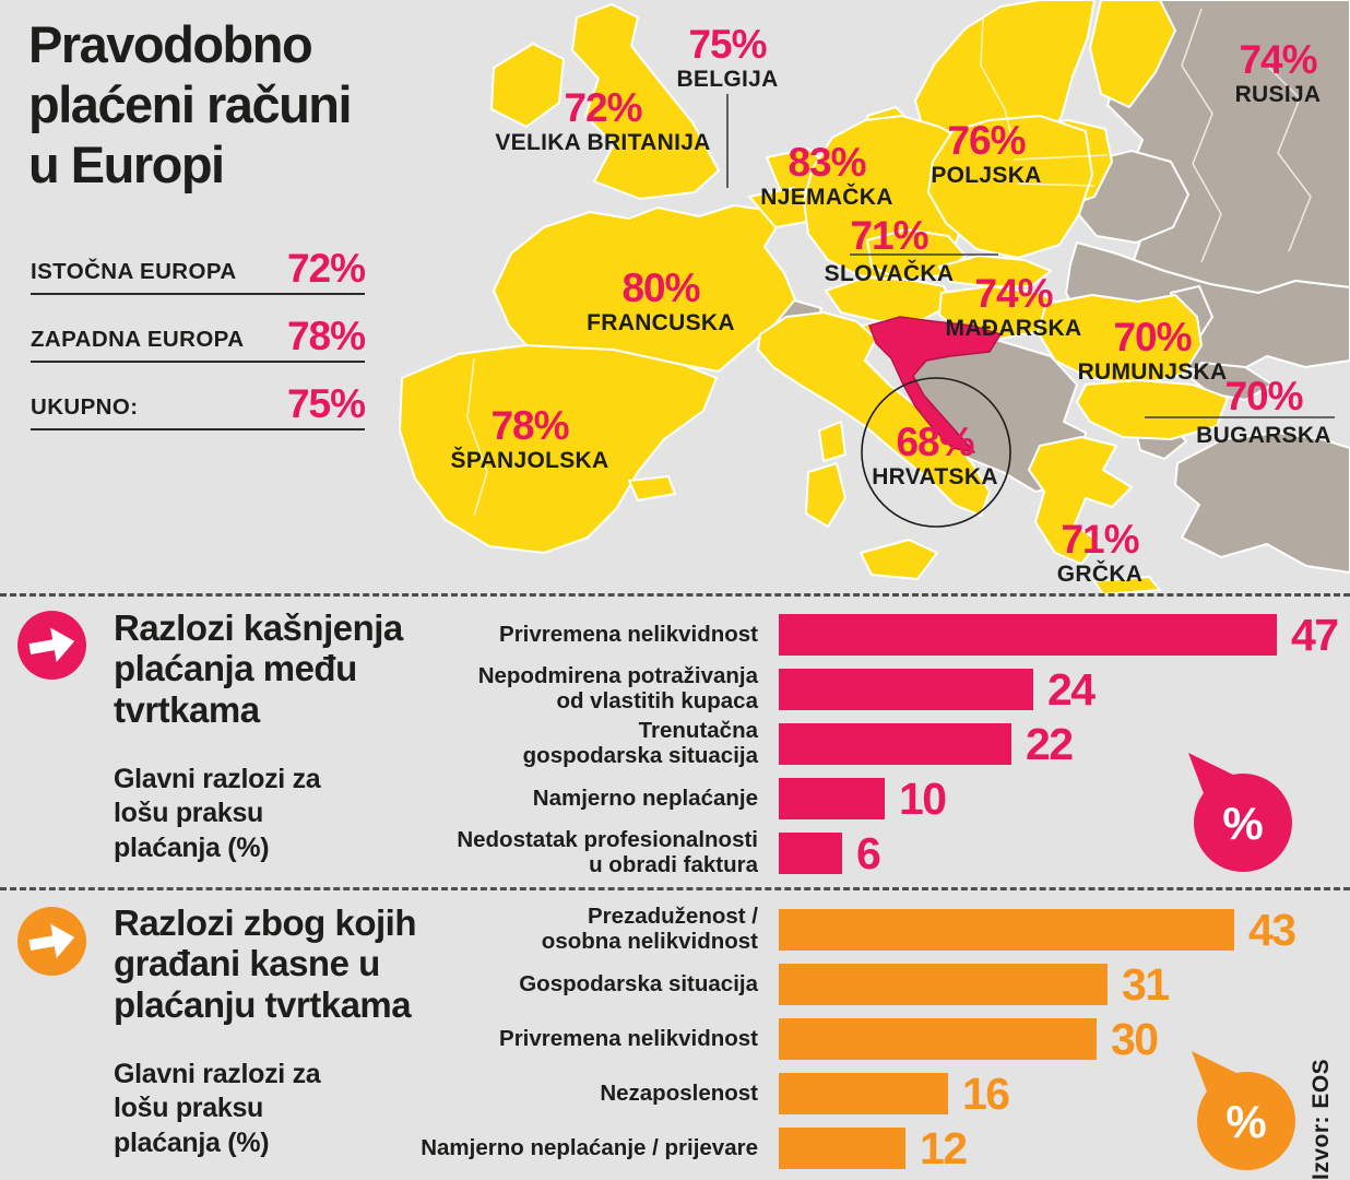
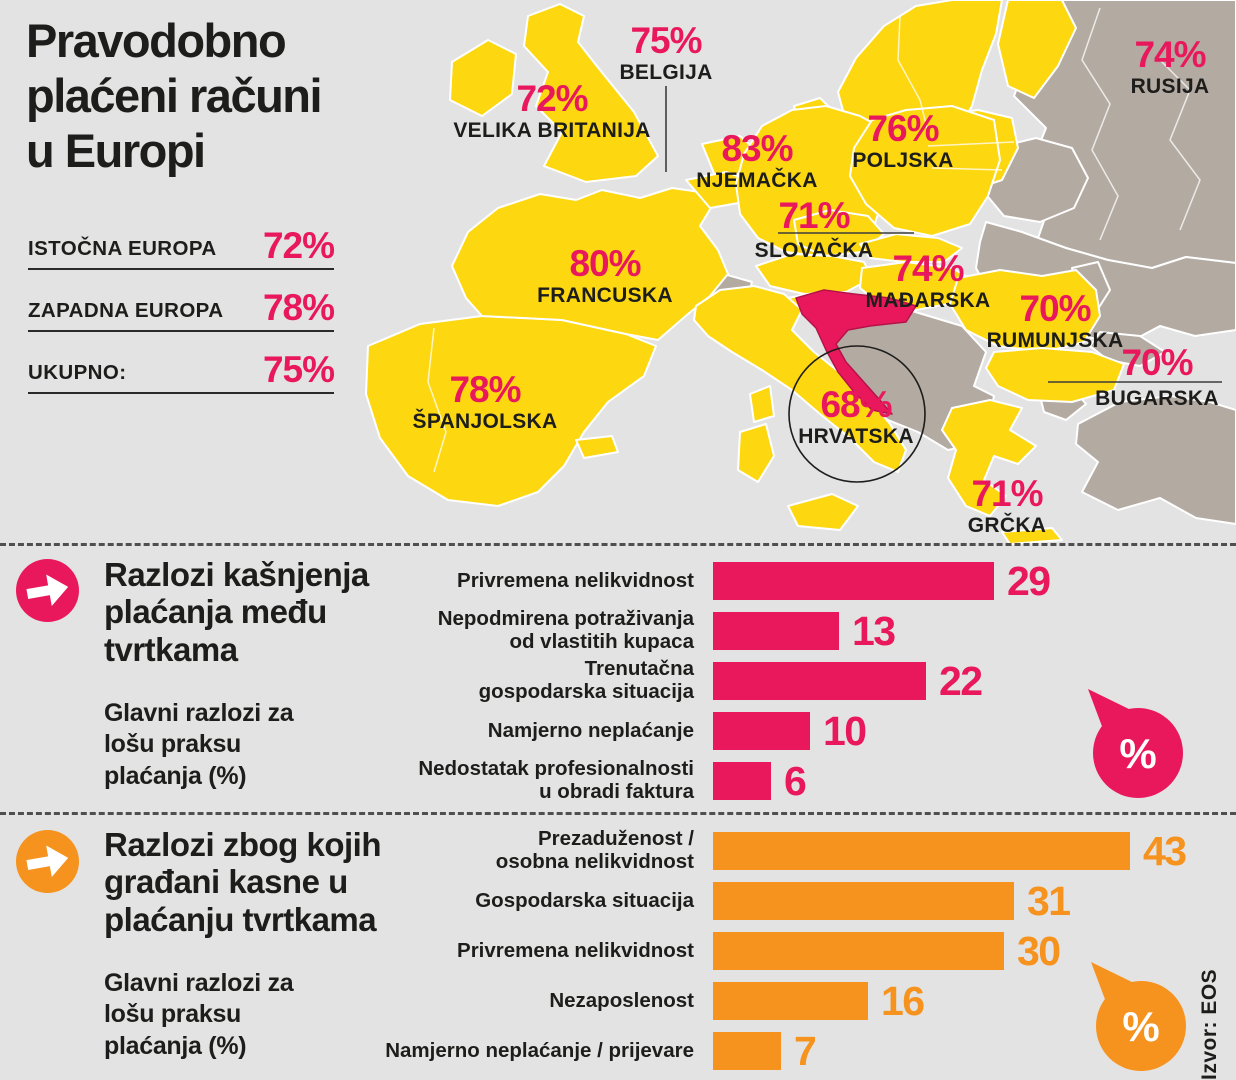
Razlozi kašnjenja plaćanja među tvrtkama/Privremena nelikvidnost: 47 -> 29
Razlozi kašnjenja plaćanja među tvrtkama/Nepodmirena potraživanja od vlastitih kupaca: 24 -> 13
Razlozi zbog kojih građani kasne u plaćanju tvrtkama/Namjerno neplaćanje / prijevare: 12 -> 7
